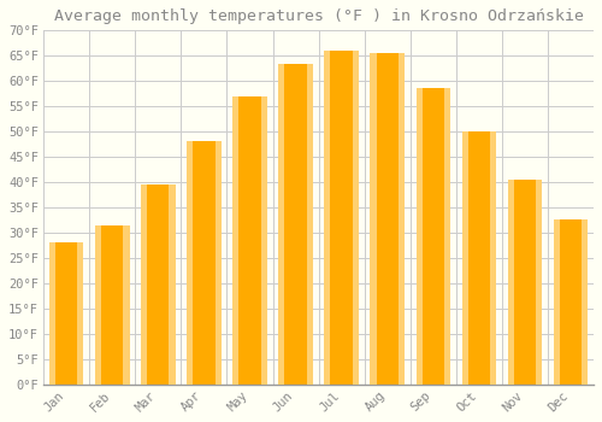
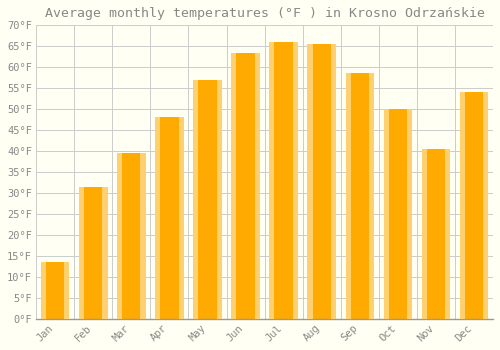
Jan: 28.0°F -> 13.5°F
Dec: 32.5°F -> 54.0°F
